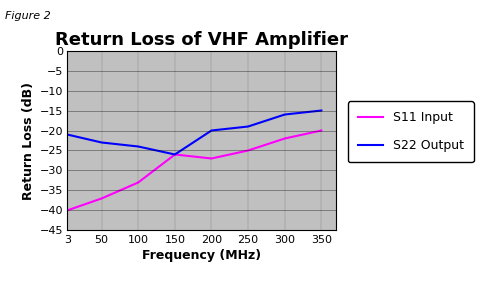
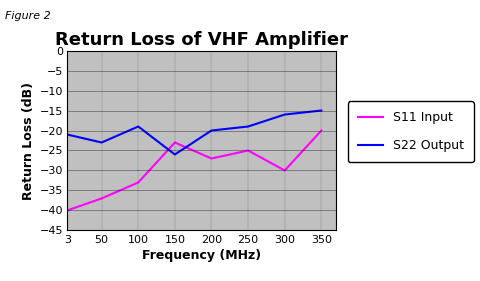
S22 Output/100: -24 -> -19
S11 Input/150: -26 -> -23
S11 Input/300: -22 -> -30
